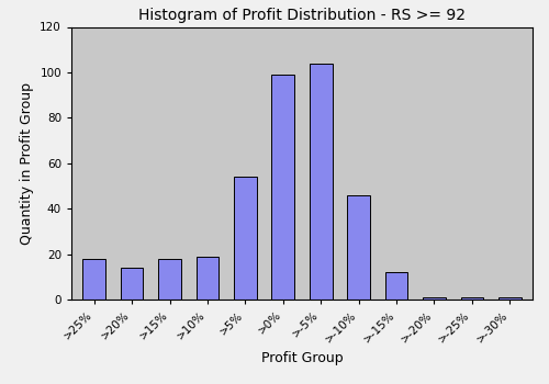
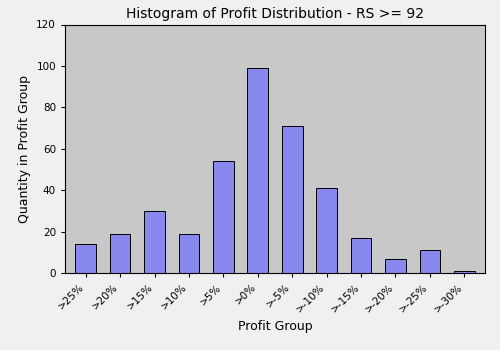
>25%: 18 -> 14
>20%: 14 -> 19
>15%: 18 -> 30
>-5%: 104 -> 71
>-10%: 46 -> 41
>-15%: 12 -> 17
>-20%: 1 -> 7
>-25%: 1 -> 11
